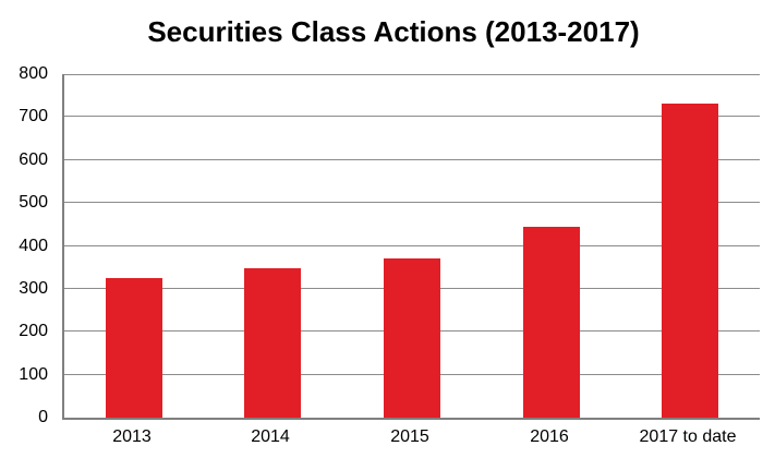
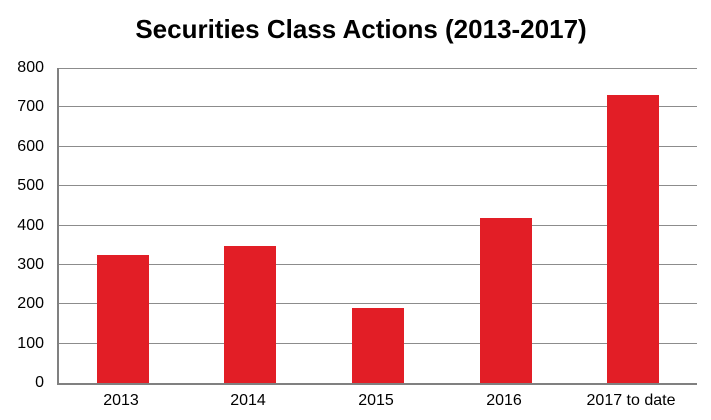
2015: 370 -> 190
2016: 440 -> 420
